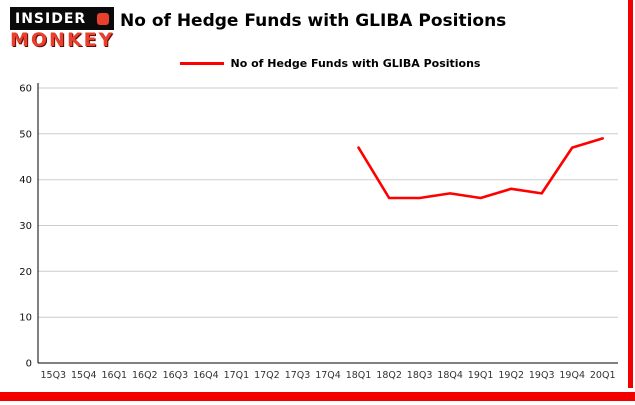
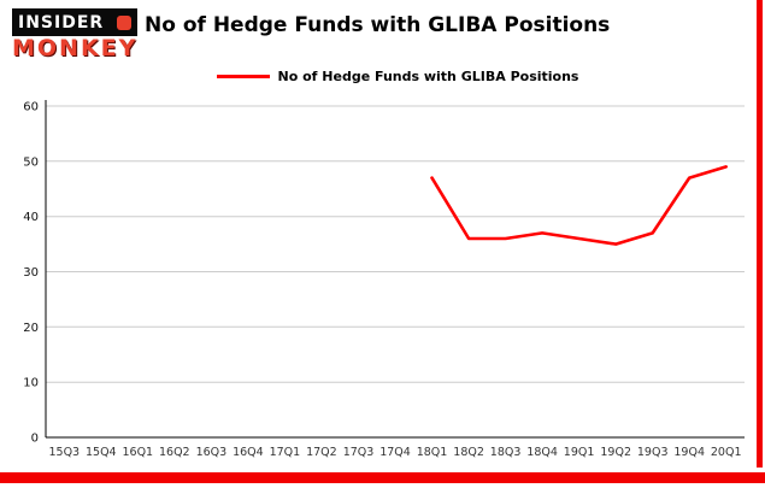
19Q2: 38 -> 35
